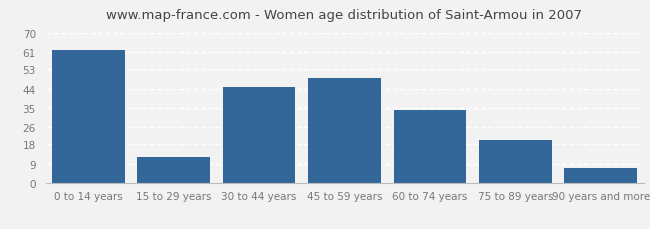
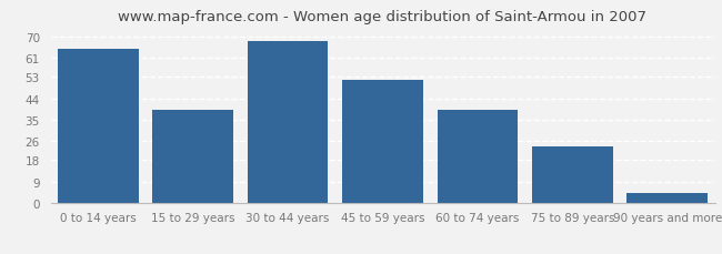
0 to 14 years: 62 -> 65
15 to 29 years: 12 -> 39
30 to 44 years: 45 -> 68
45 to 59 years: 49 -> 52
60 to 74 years: 34 -> 39
75 to 89 years: 20 -> 24
90 years and more: 7 -> 4
